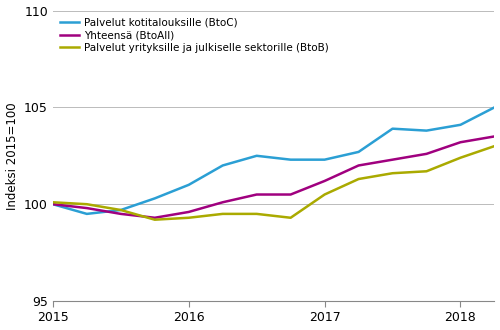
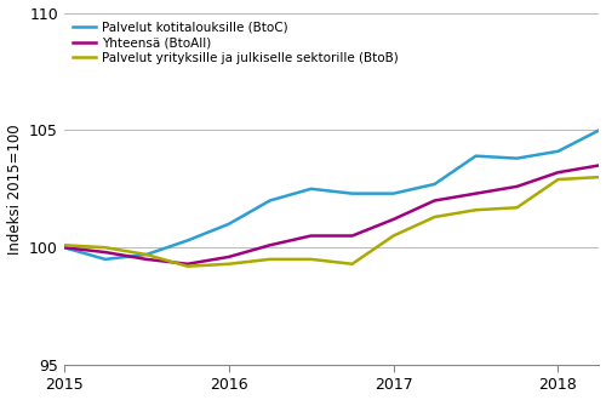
Palvelut yrityksille ja julkiselle sektorille (BtoB)/2018: 102.4 -> 102.9
